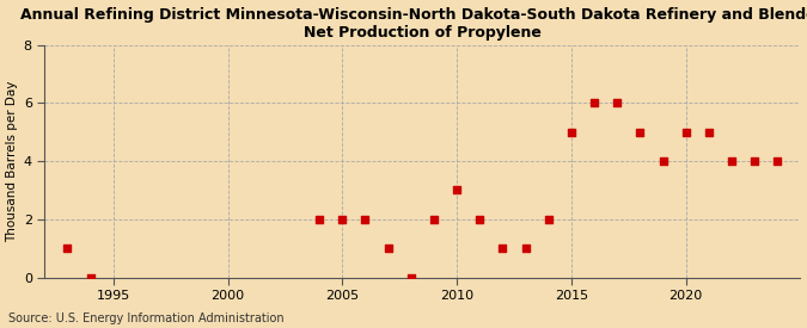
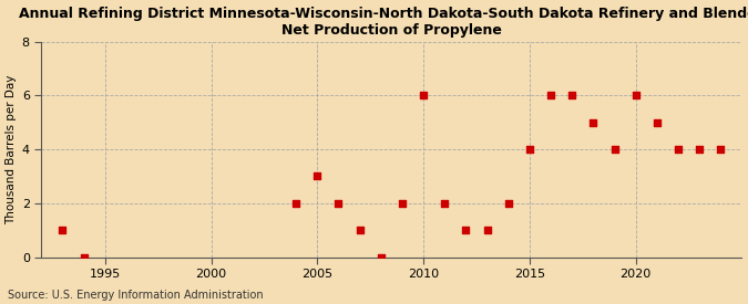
2005: 2 -> 3
2010: 3 -> 6
2015: 5 -> 4
2020: 5 -> 6
